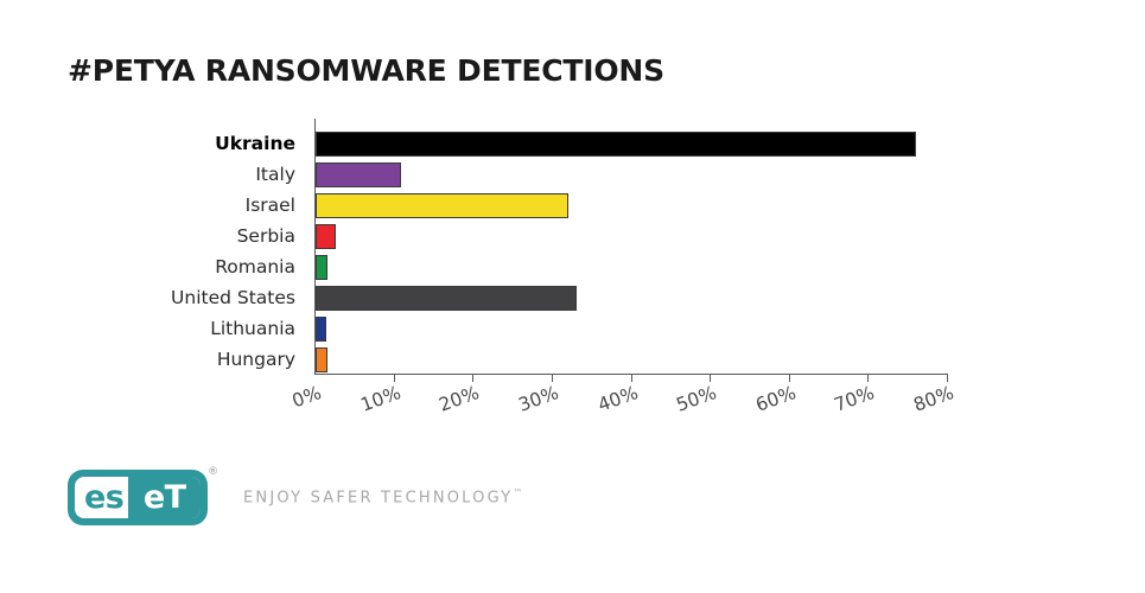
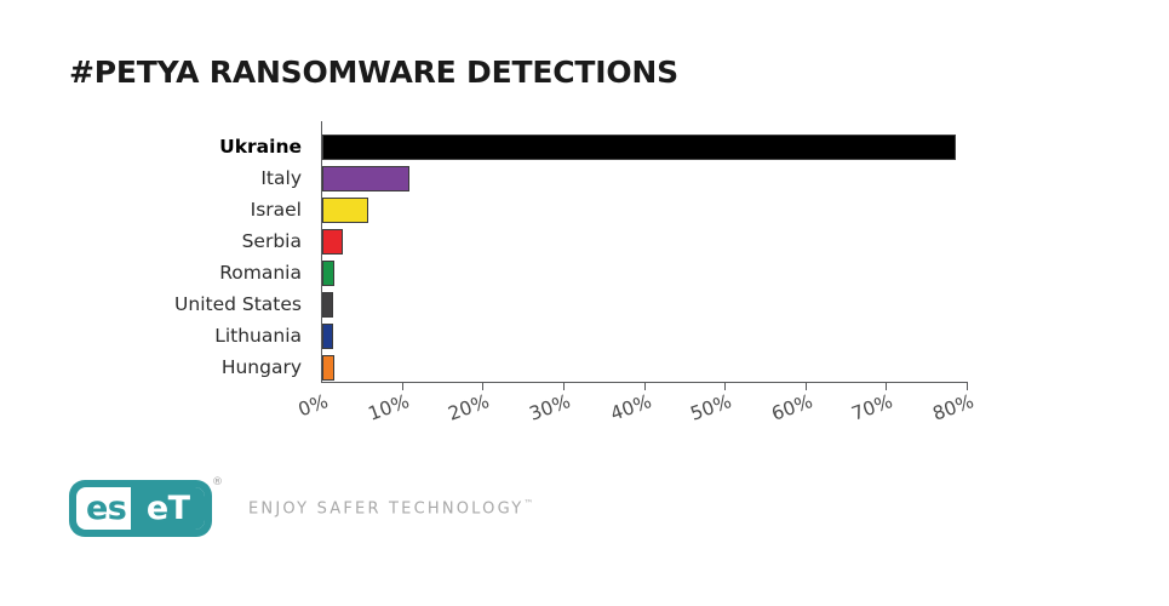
Ukraine: 76% -> 78%
Israel: 32% -> 6%
United States: 33% -> 1%
